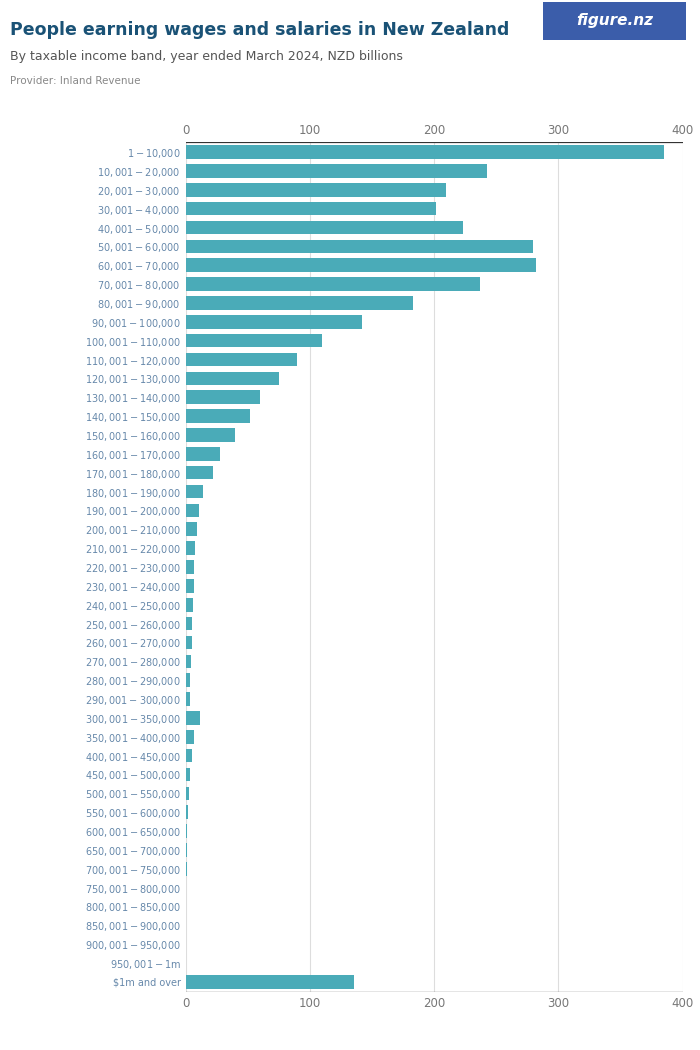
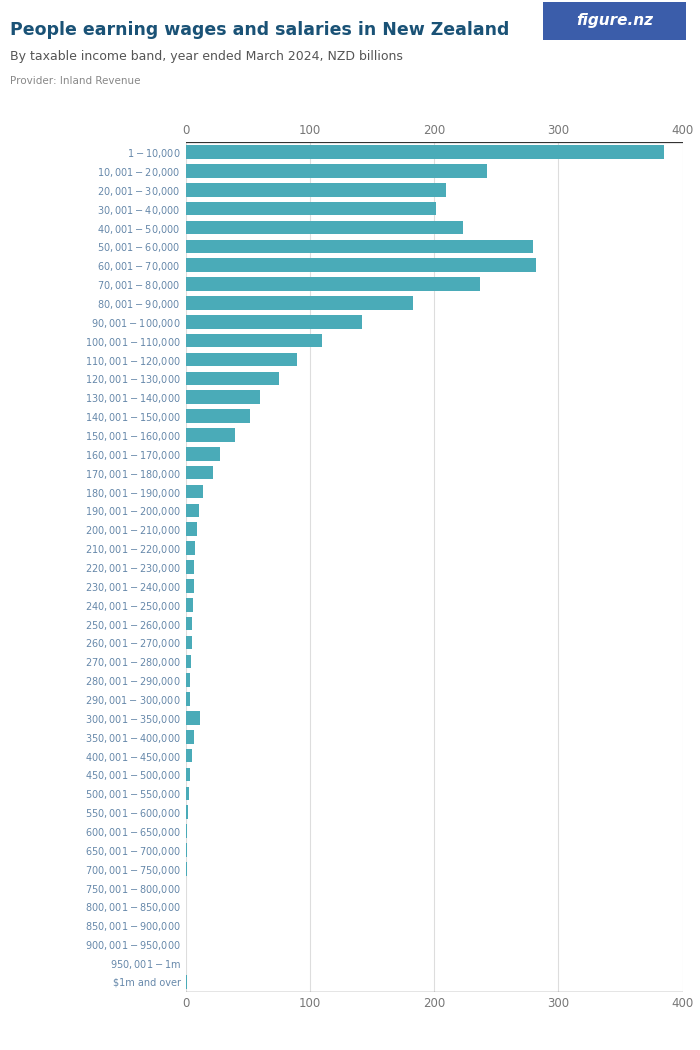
$1m and over: 136 -> 1
